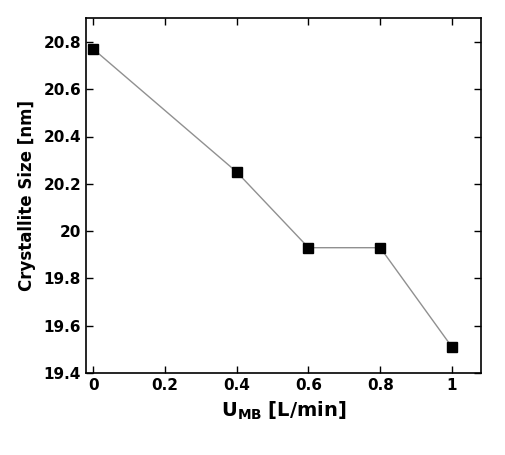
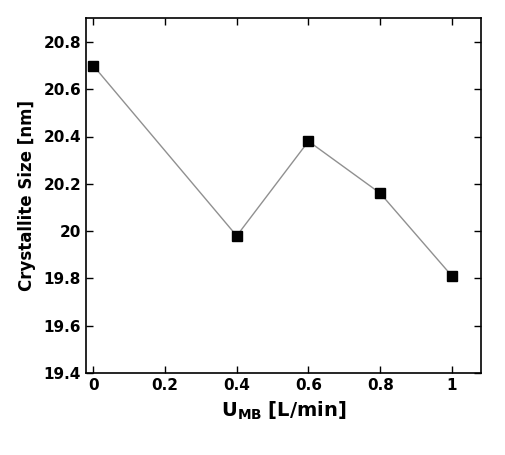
0: 20.77 -> 20.70
0.4: 20.25 -> 19.98
0.6: 19.93 -> 20.38
0.8: 19.93 -> 20.16
1: 19.51 -> 19.81
